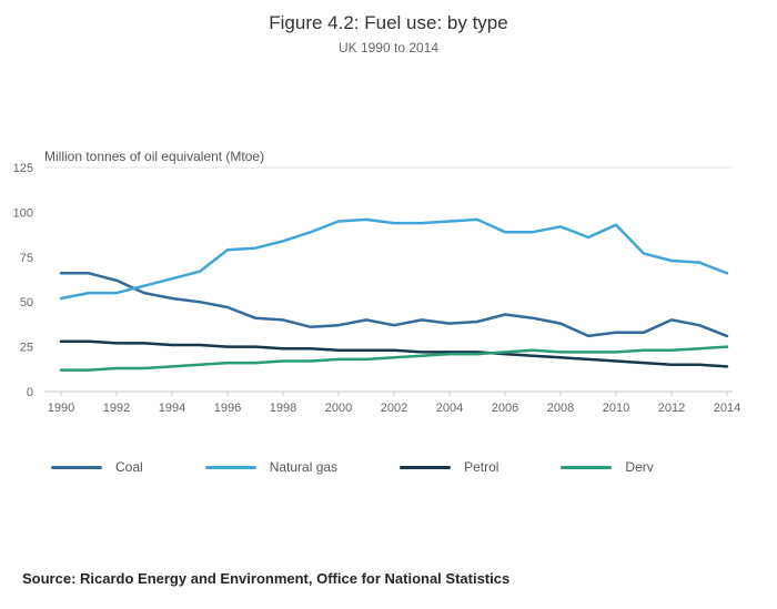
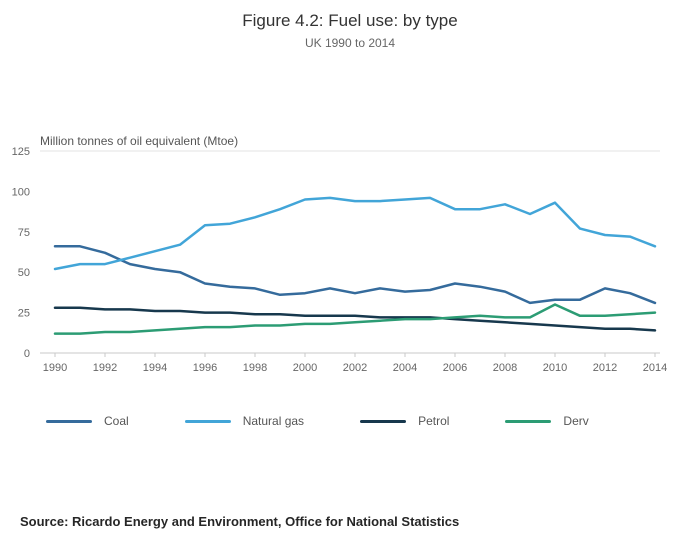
Coal/1996: 47 -> 43
Derv/2010: 22 -> 30
